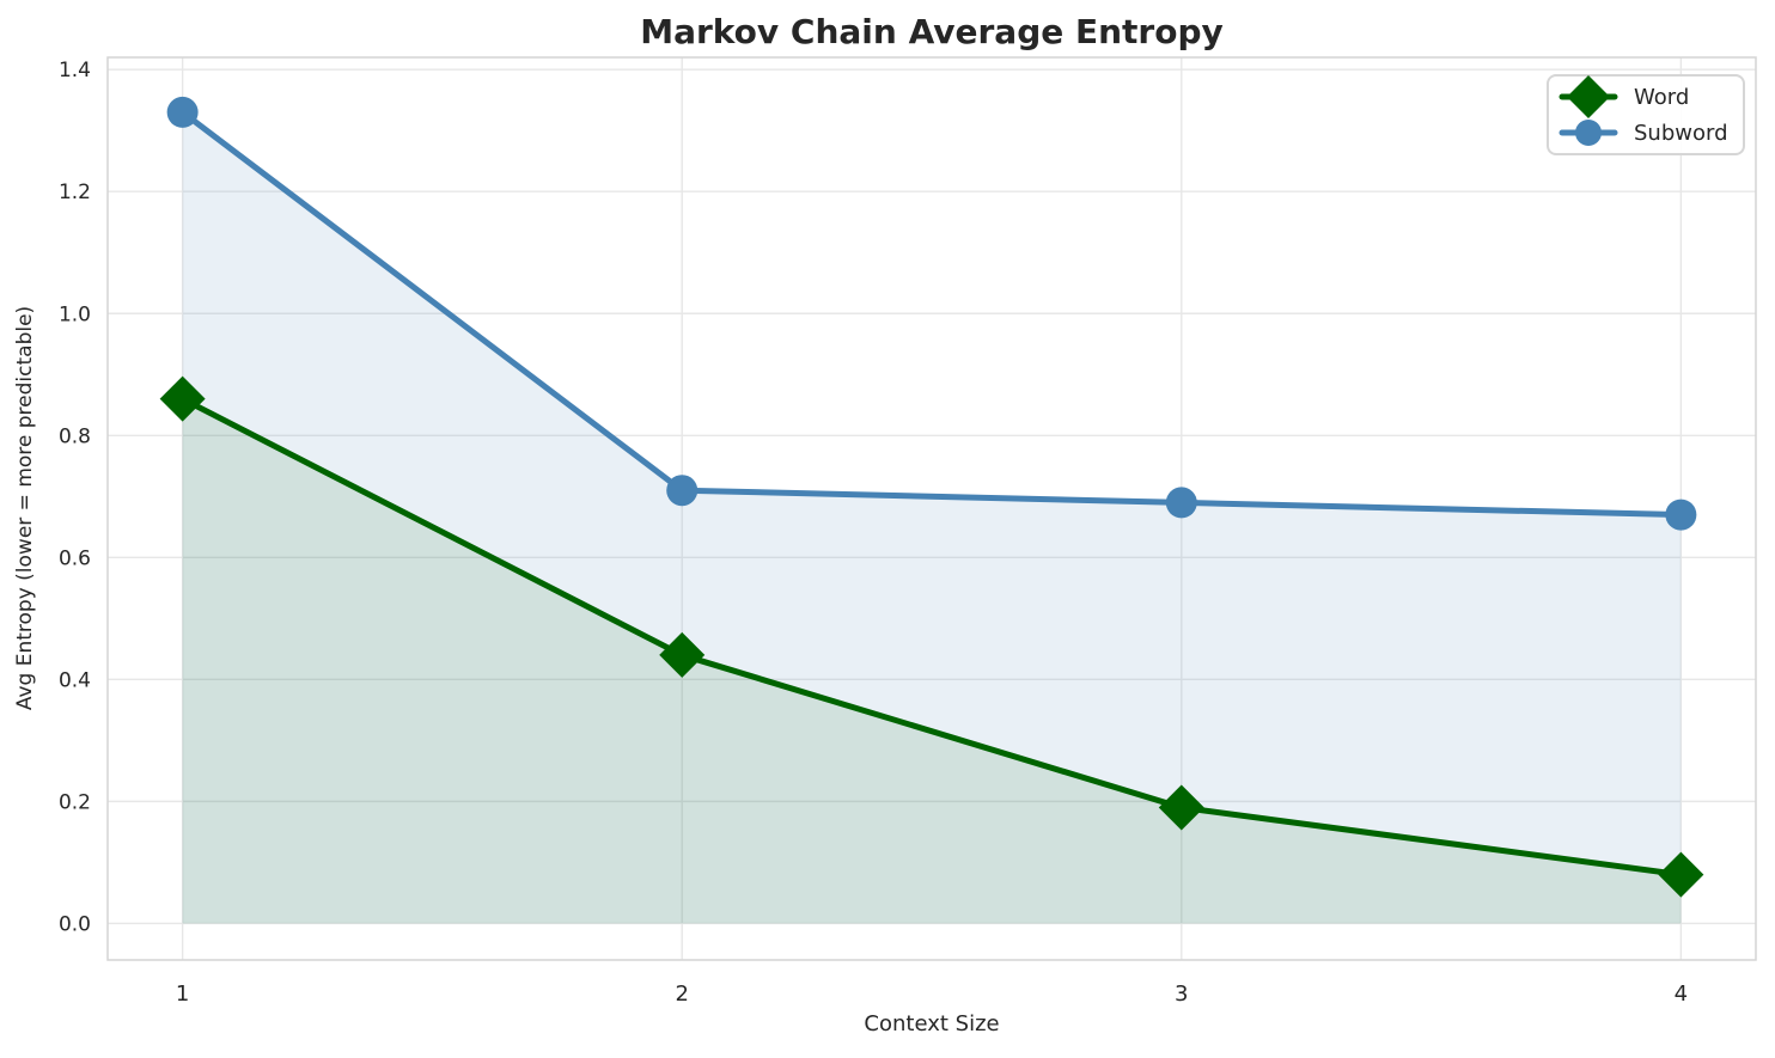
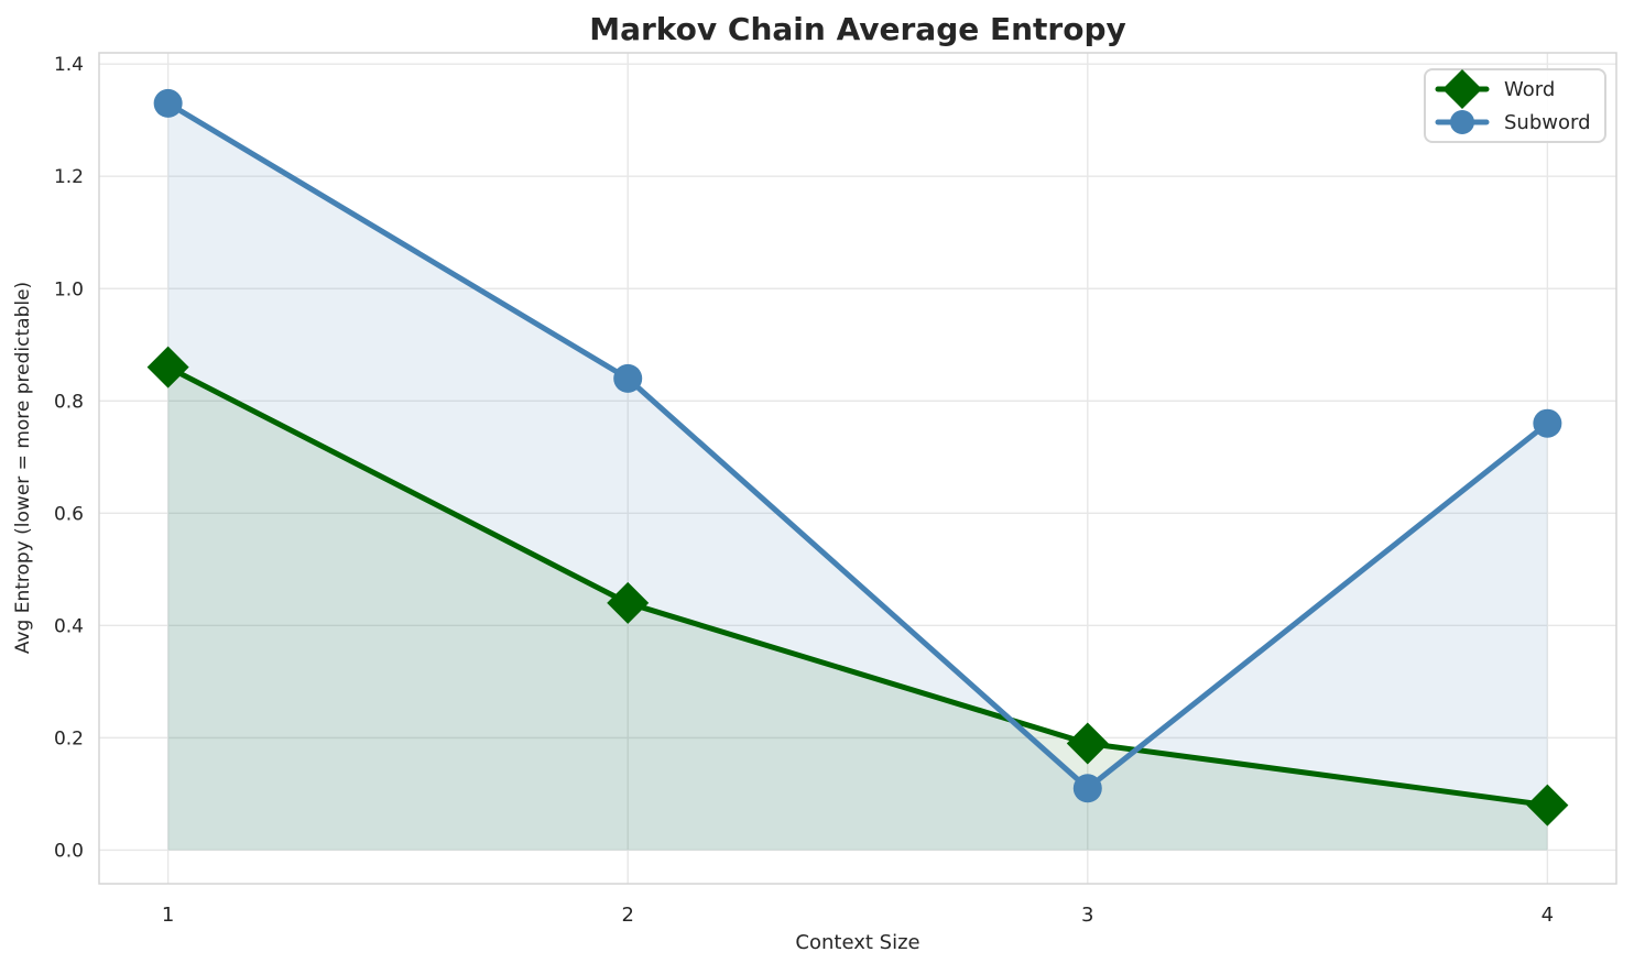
Subword/2: 0.71 -> 0.84
Subword/3: 0.69 -> 0.11
Subword/4: 0.67 -> 0.76
